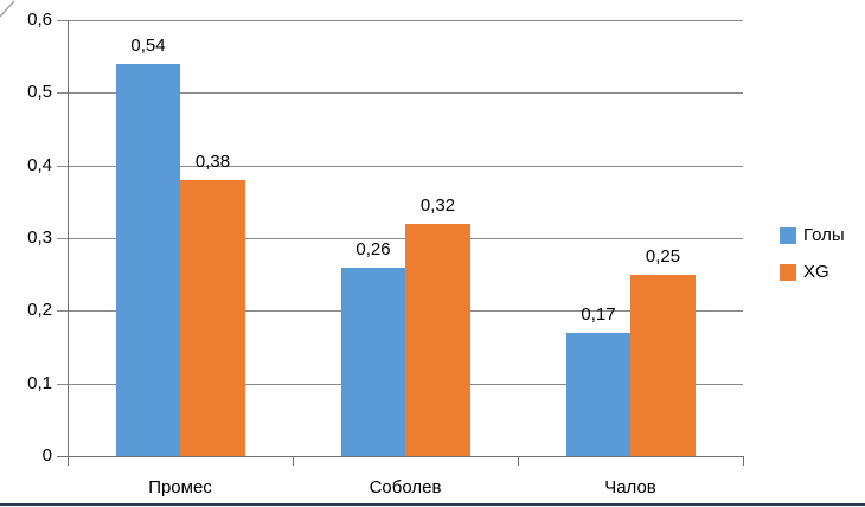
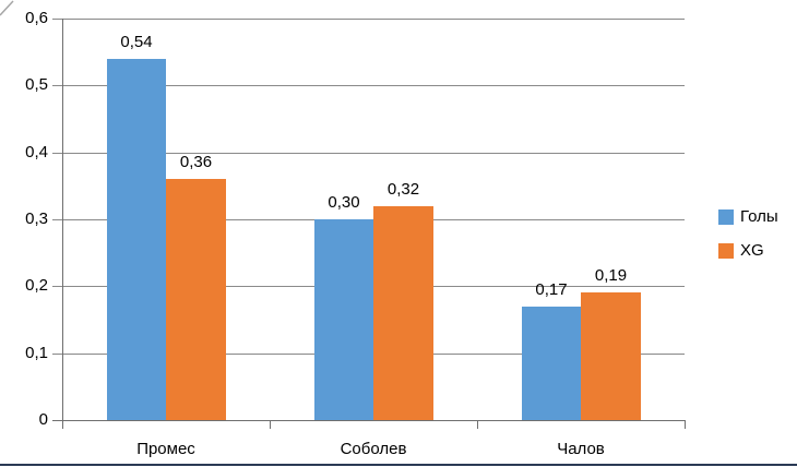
XG/Промес: 0,38 -> 0,36
Голы/Соболев: 0,26 -> 0,30
XG/Чалов: 0,25 -> 0,19
